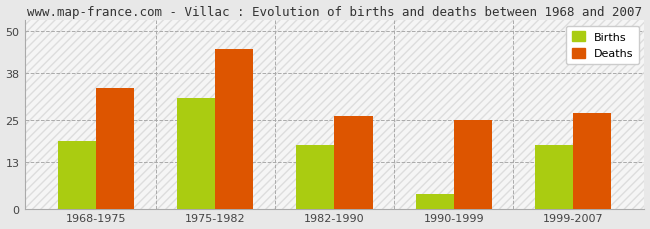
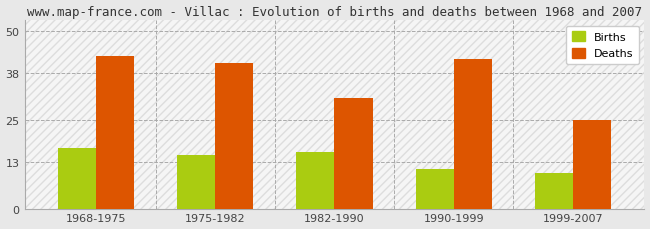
Births/1968-1975: 19 -> 17
Deaths/1968-1975: 34 -> 43
Births/1975-1982: 31 -> 15
Deaths/1975-1982: 45 -> 41
Births/1982-1990: 18 -> 16
Deaths/1982-1990: 26 -> 31
Births/1990-1999: 4 -> 11
Deaths/1990-1999: 25 -> 42
Births/1999-2007: 18 -> 10
Deaths/1999-2007: 27 -> 25
